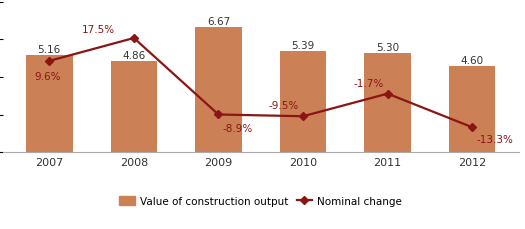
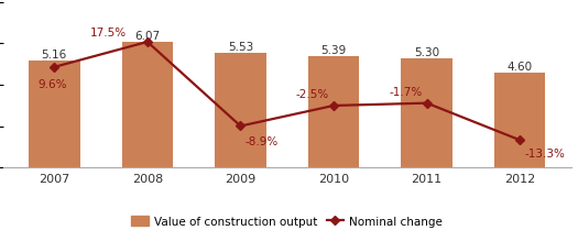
Value of construction output/2008: 4.86 -> 6.07
Value of construction output/2009: 6.67 -> 5.53
Nominal change/2010: -9.5% -> -2.5%
